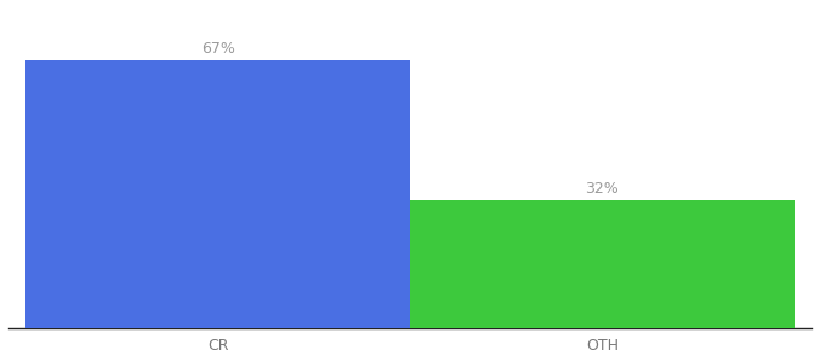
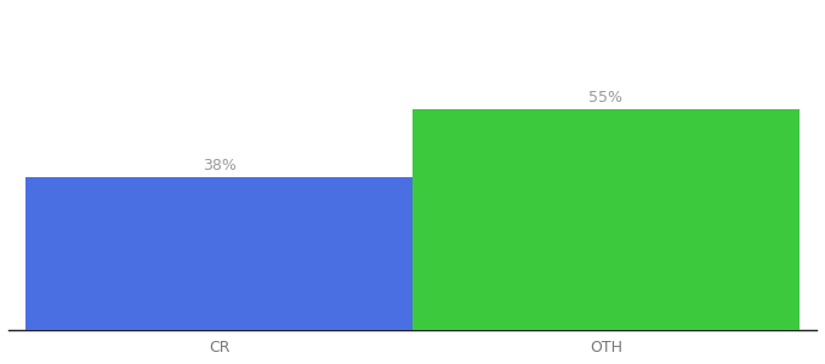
CR: 67% -> 38%
OTH: 32% -> 55%
